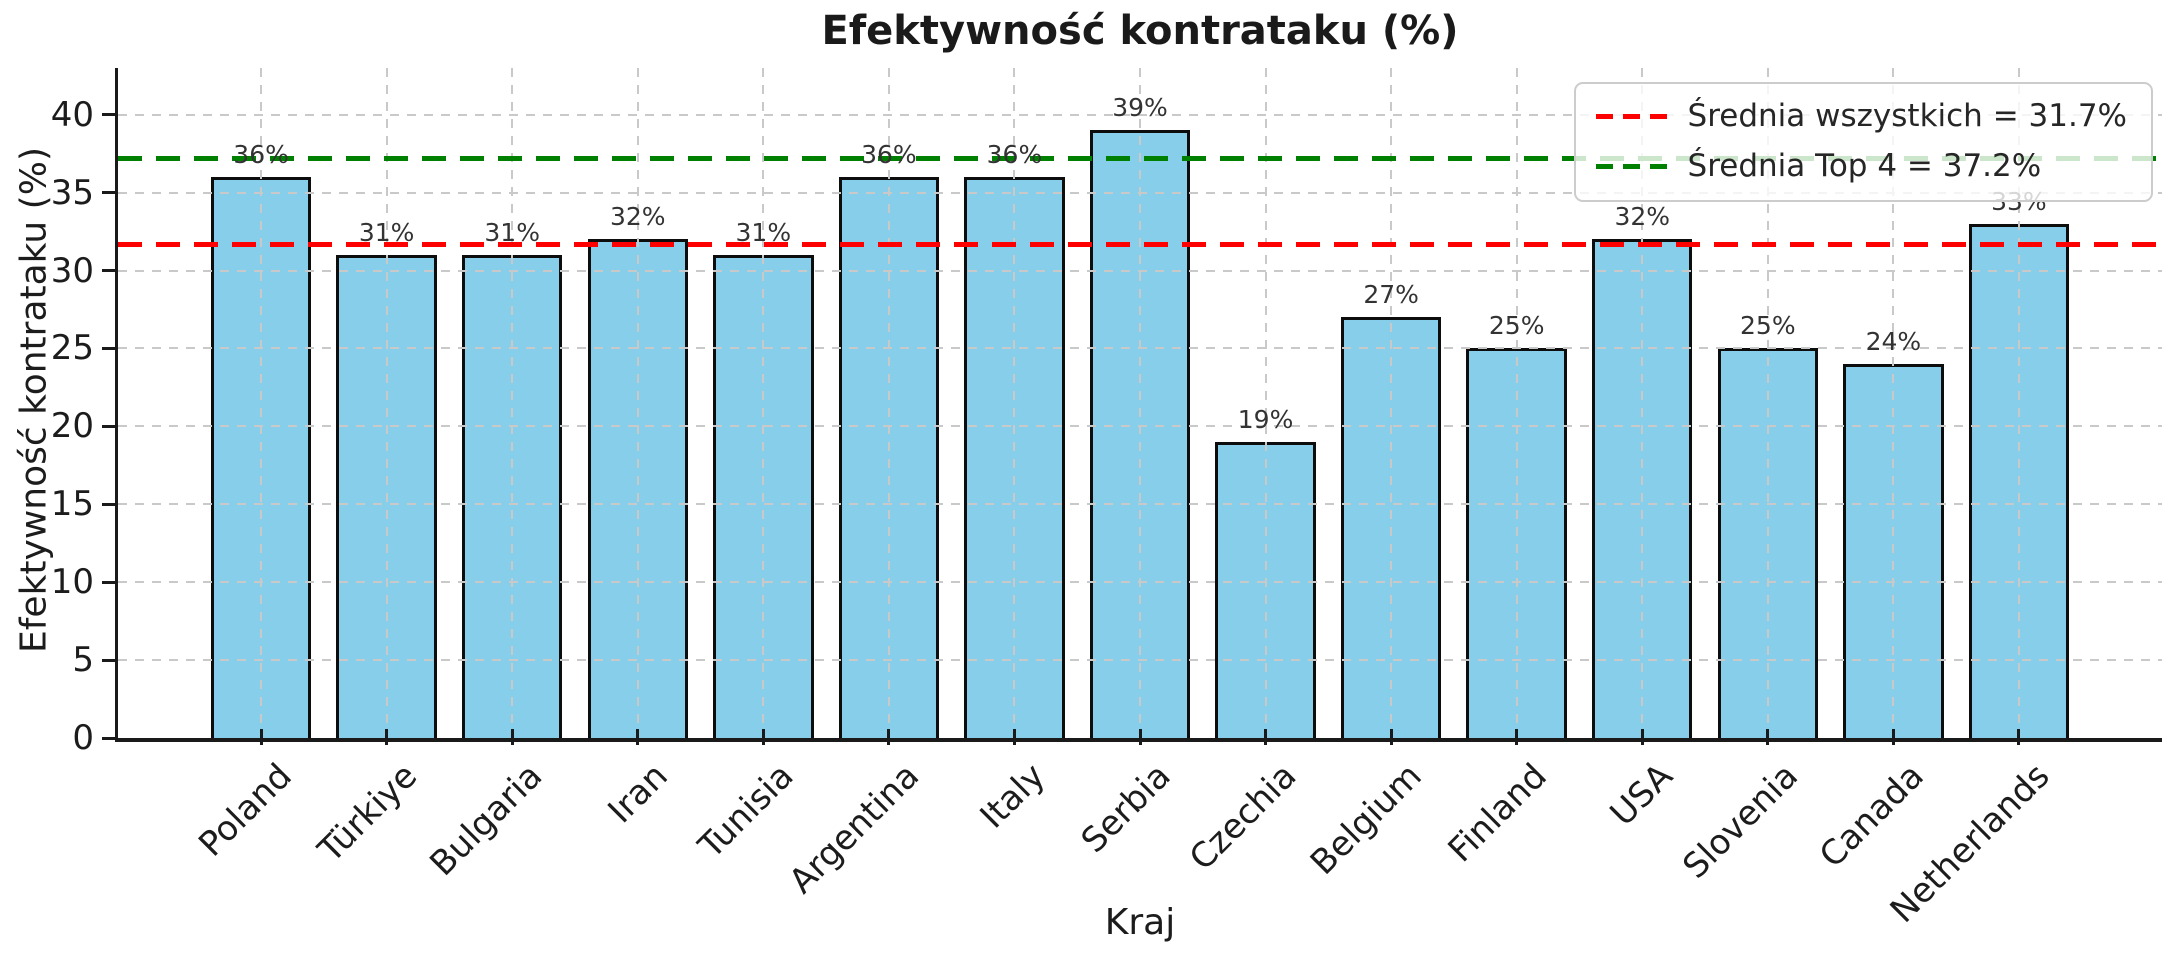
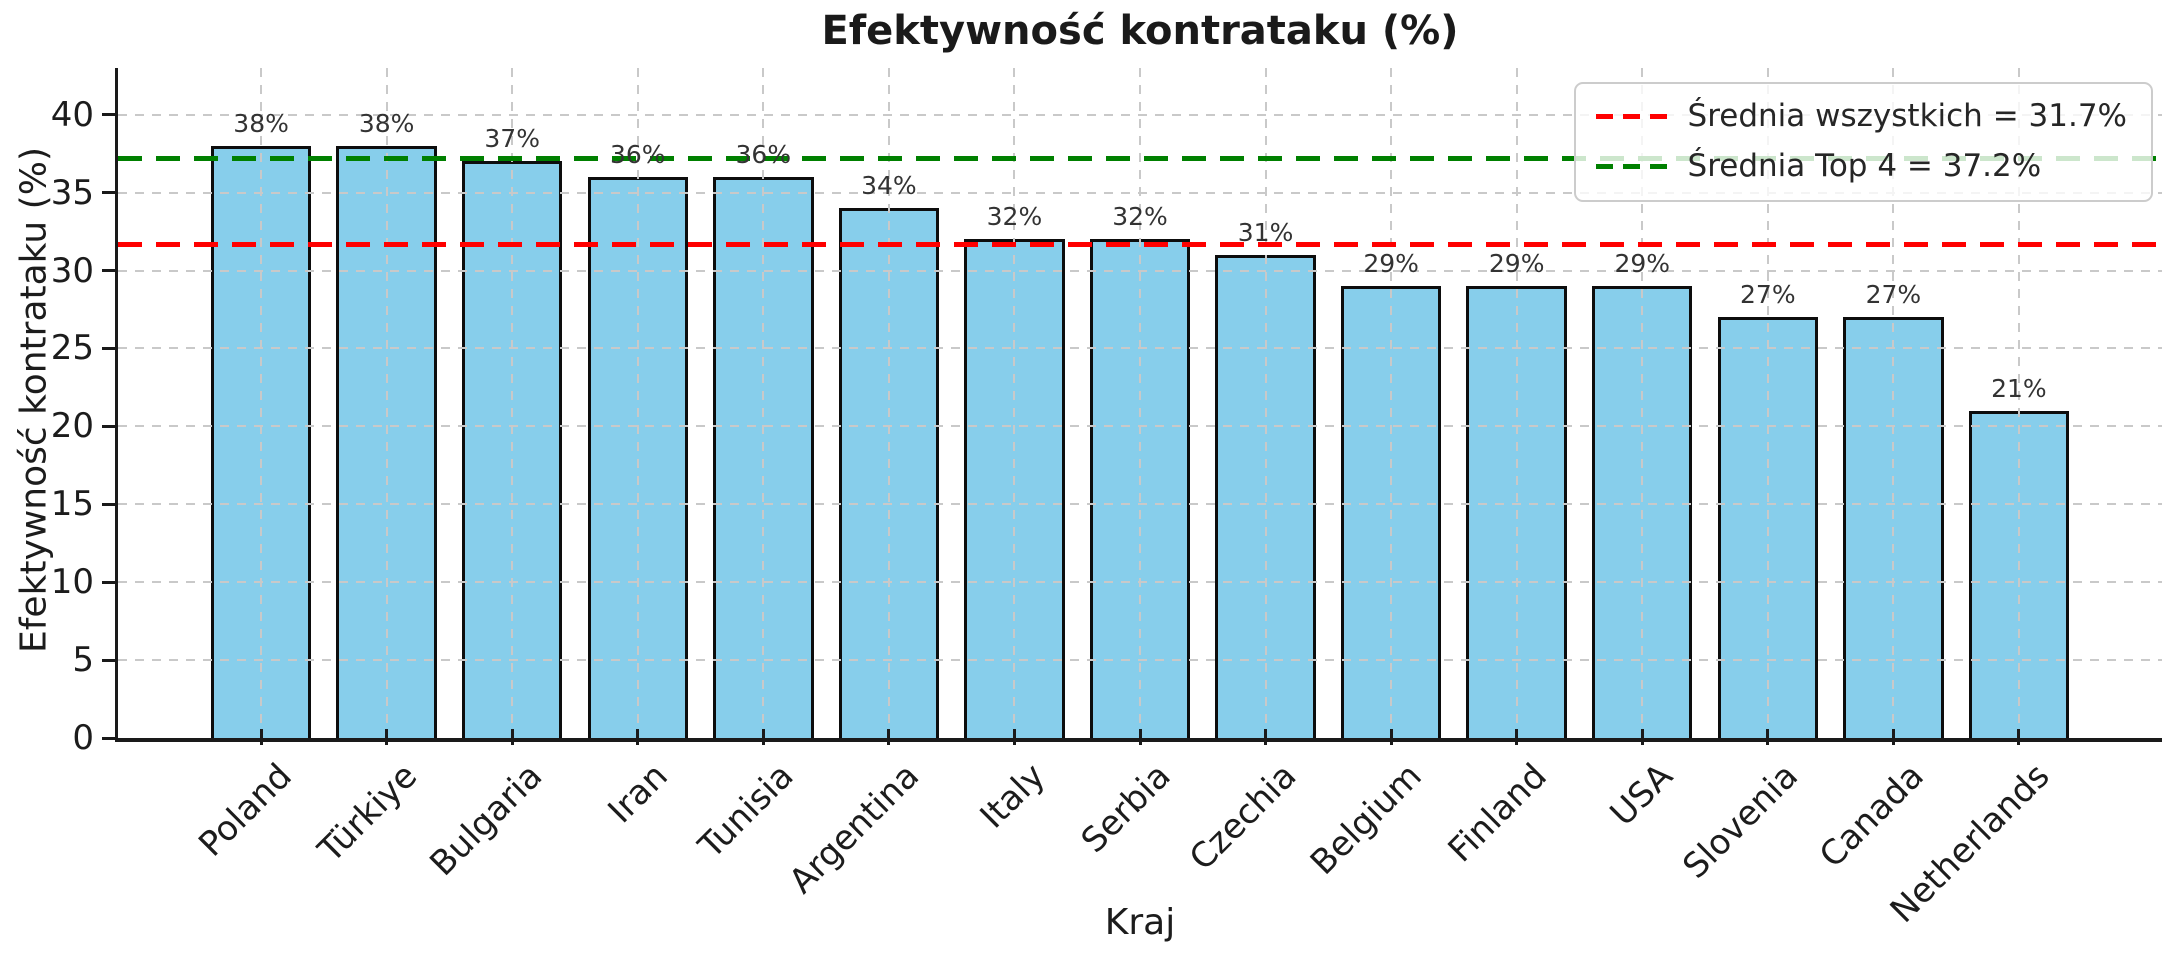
Poland: 36% -> 38%
Türkiye: 31% -> 38%
Bulgaria: 31% -> 37%
Iran: 32% -> 36%
Tunisia: 31% -> 36%
Argentina: 36% -> 34%
Italy: 36% -> 32%
Serbia: 39% -> 32%
Czechia: 19% -> 31%
Belgium: 27% -> 29%
Finland: 25% -> 29%
USA: 32% -> 29%
Slovenia: 25% -> 27%
Canada: 24% -> 27%
Netherlands: 33% -> 21%
